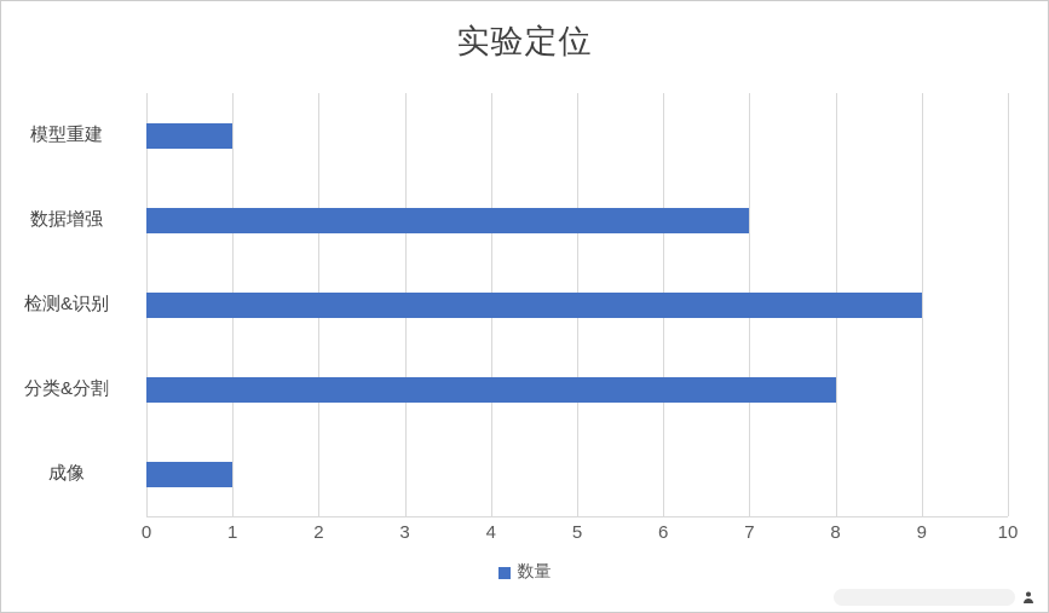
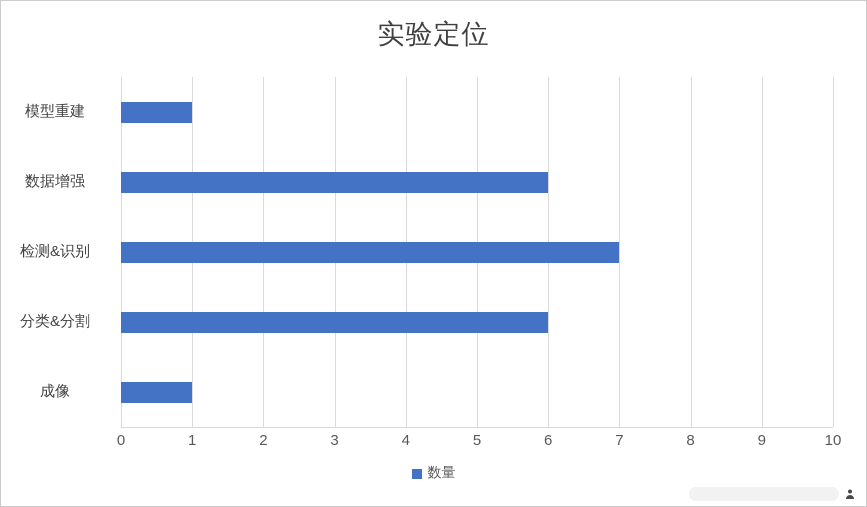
数据增强: 7 -> 6
检测&识别: 9 -> 7
分类&分割: 8 -> 6
